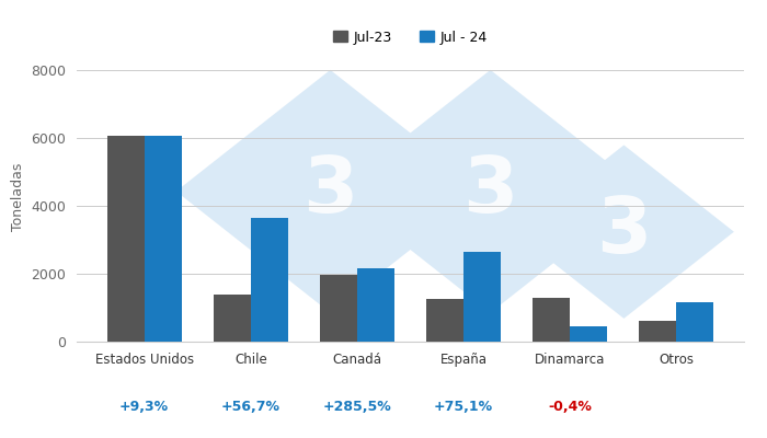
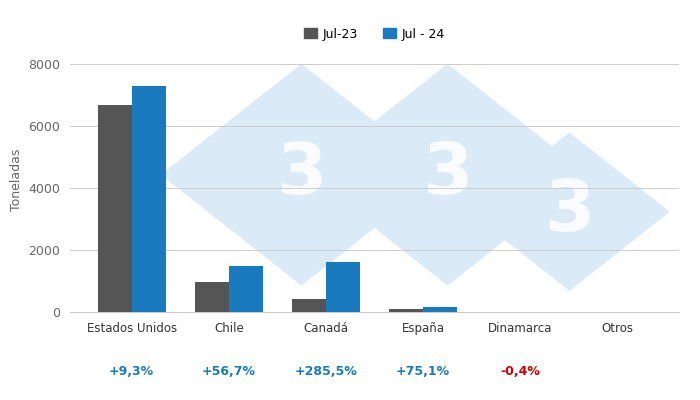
Jul-23/Estados Unidos: 6050 -> 6650
Jul - 24/Estados Unidos: 6050 -> 7270
Jul-23/Chile: 1400 -> 950
Jul - 24/Chile: 3650 -> 1490
Jul-23/Canadá: 1950 -> 420
Jul - 24/Canadá: 2150 -> 1610
Jul-23/España: 1250 -> 100
Jul - 24/España: 2650 -> 180
Jul-23/Dinamarca: 1300 -> 20
Jul - 24/Dinamarca: 450 -> 20
Jul-23/Otros: 600 -> 0
Jul - 24/Otros: 1150 -> 0
